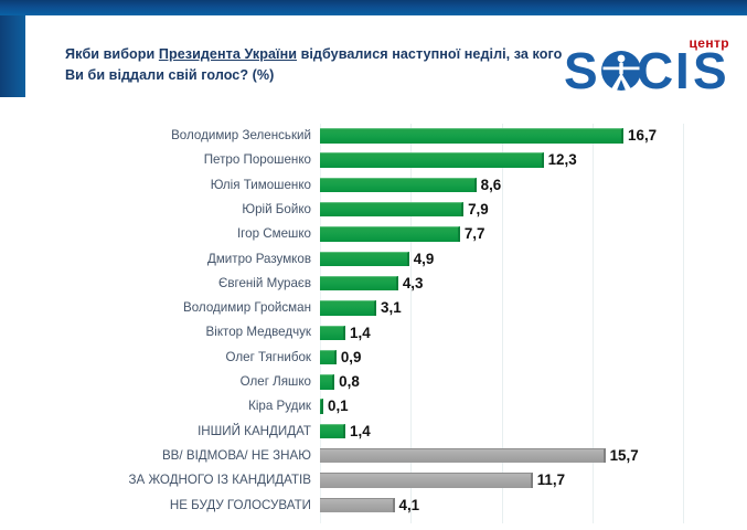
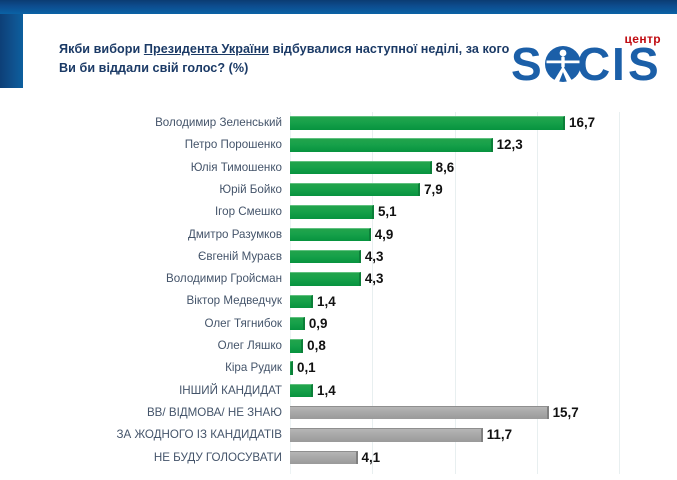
Ігор Смешко: 7,7 -> 5,1
Володимир Гройсман: 3,1 -> 4,3
